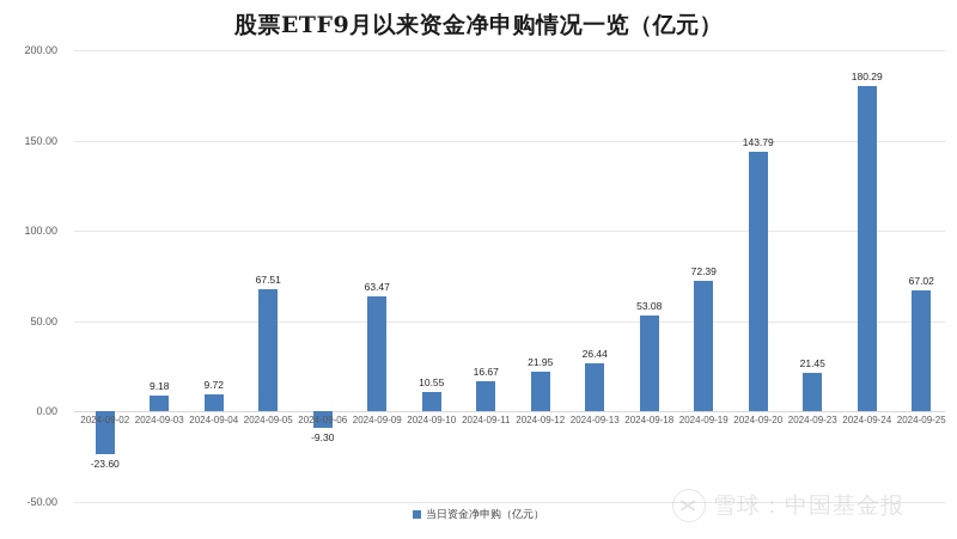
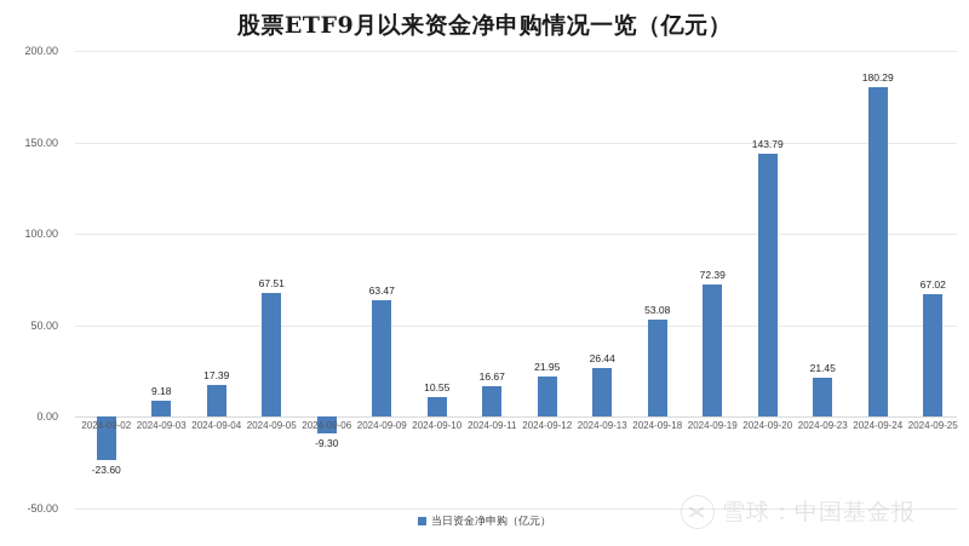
2024-09-04: 9.72 -> 17.39
